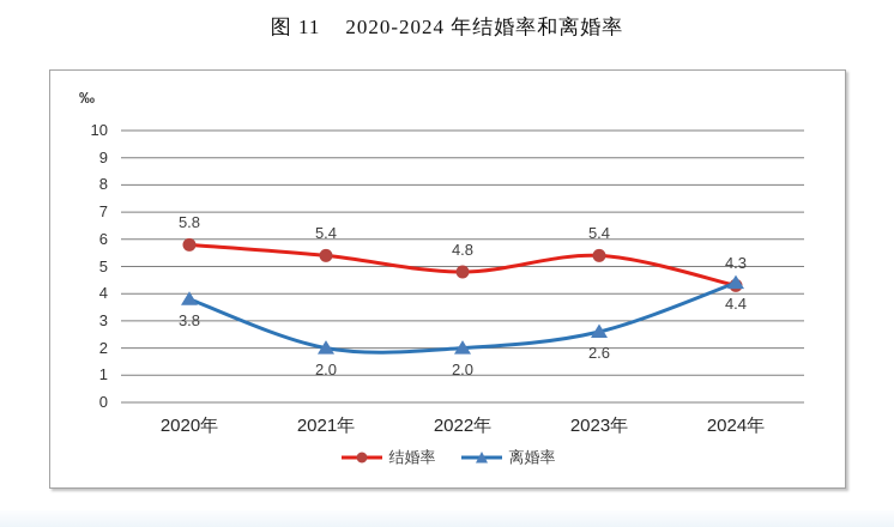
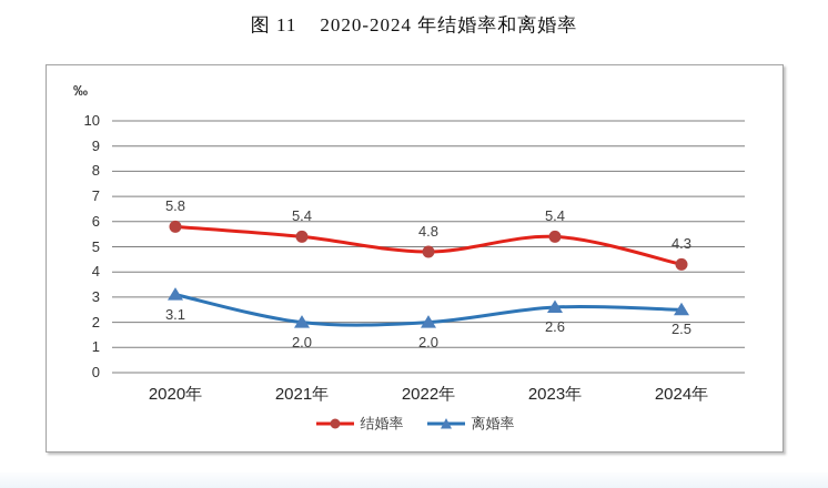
离婚率/2020年: 3.8 -> 3.1
离婚率/2024年: 4.4 -> 2.5
